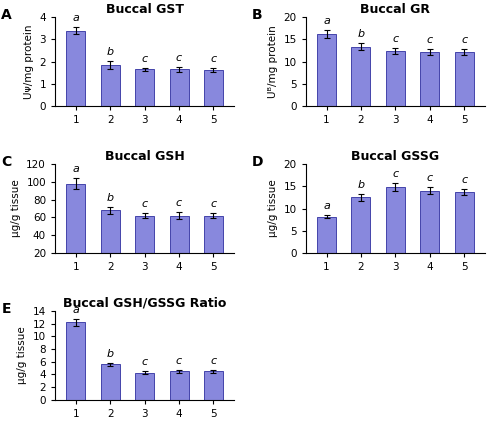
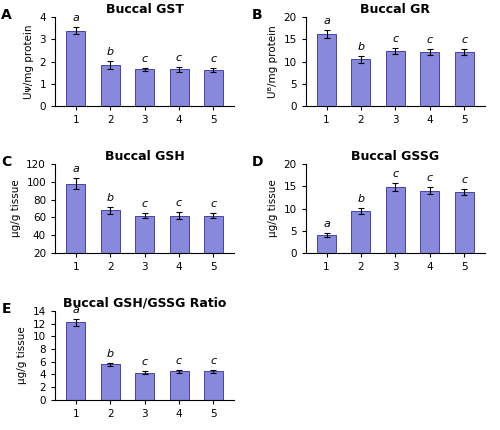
Buccal GR/2: 13.4 -> 10.5
Buccal GSSG/1: 8.2 -> 4.0
Buccal GSSG/2: 12.5 -> 9.5
